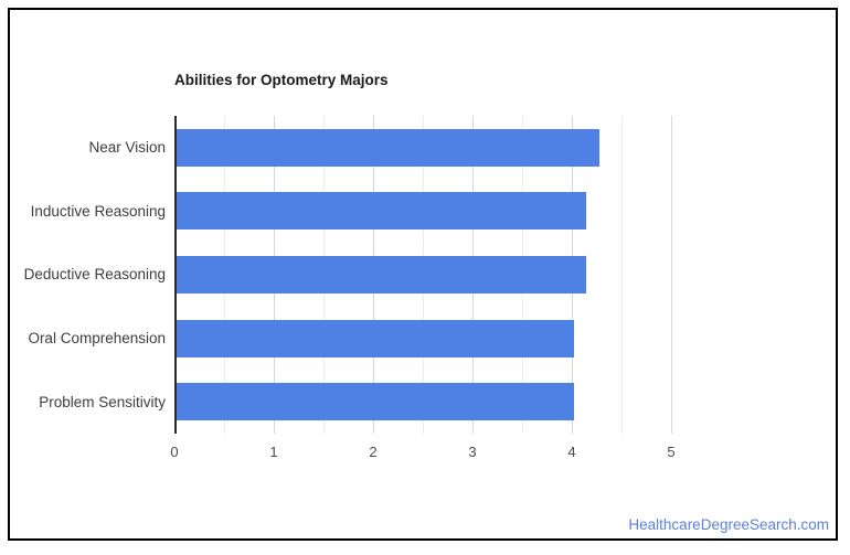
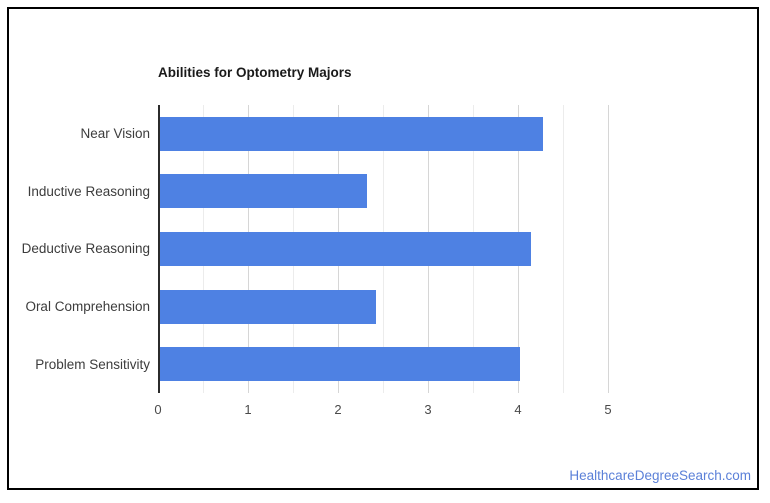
Inductive Reasoning: 4.1 -> 2.3
Oral Comprehension: 4.0 -> 2.4
